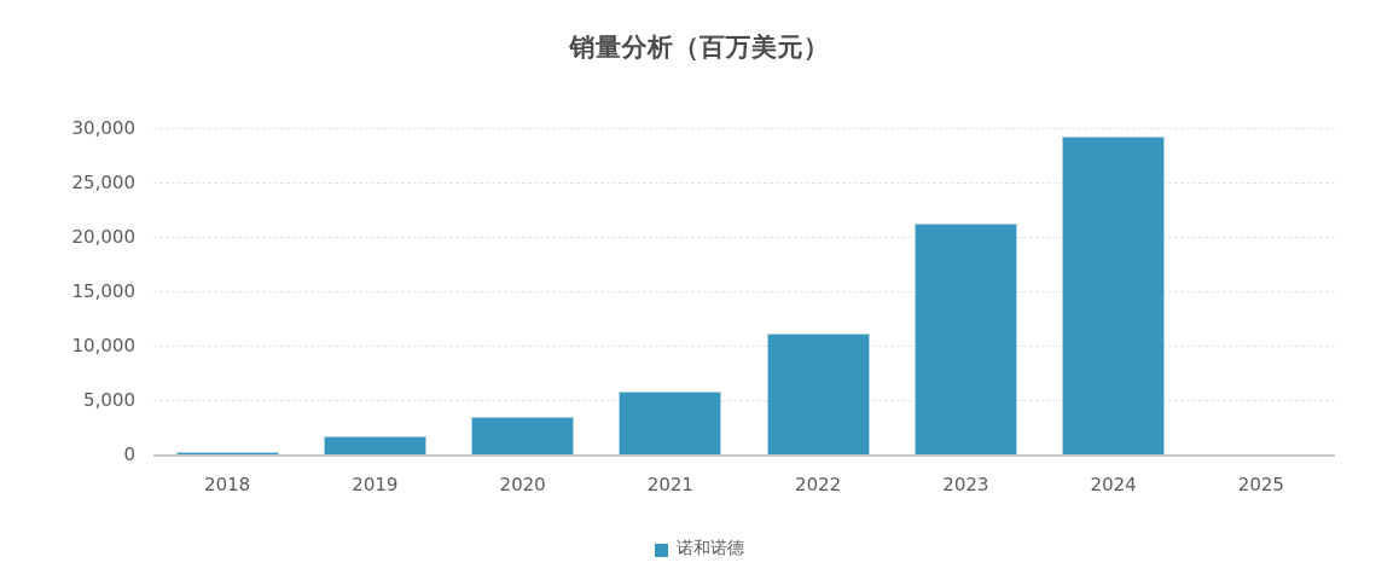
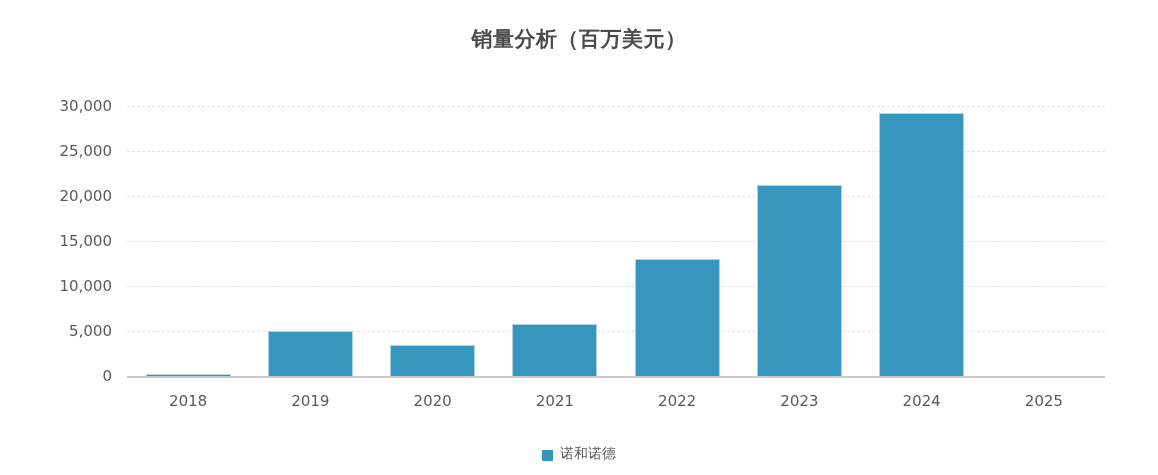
2019: 2000 -> 5000
2022: 11000 -> 13000
